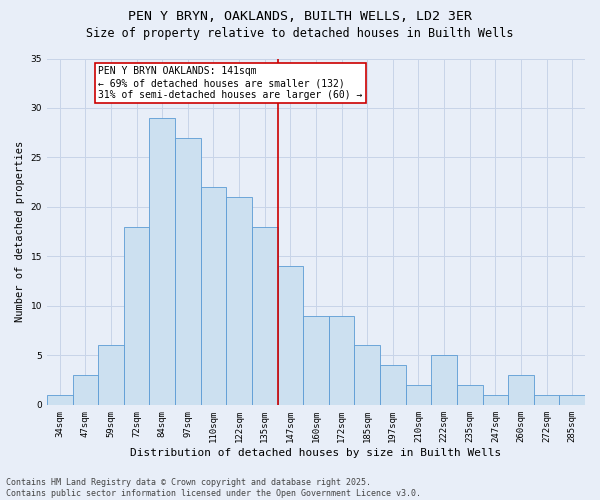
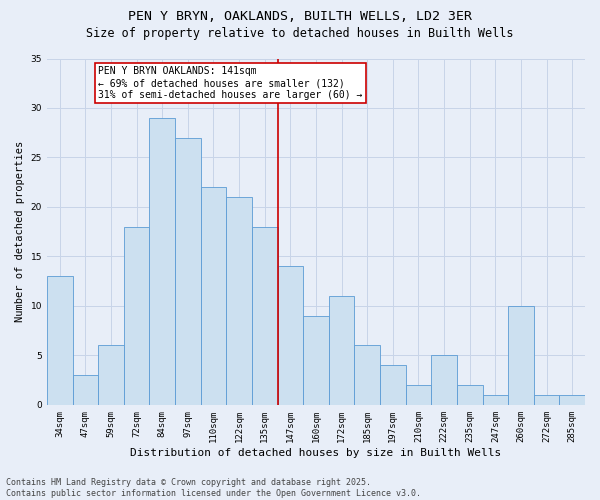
34sqm: 1 -> 13
172sqm: 9 -> 11
260sqm: 3 -> 10
